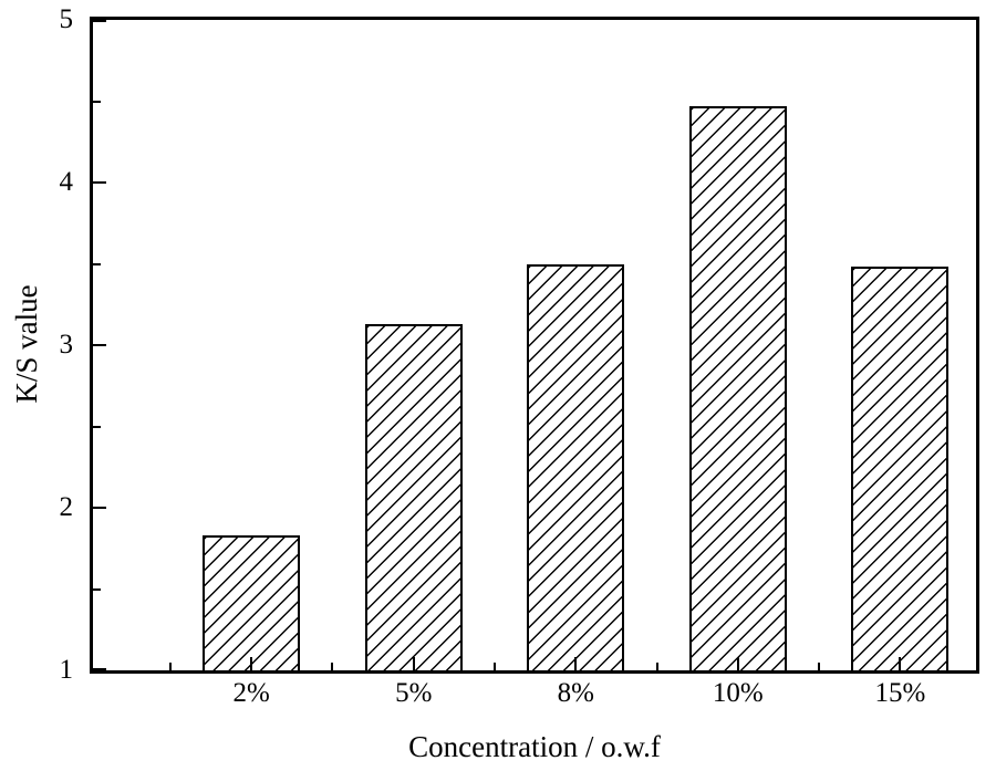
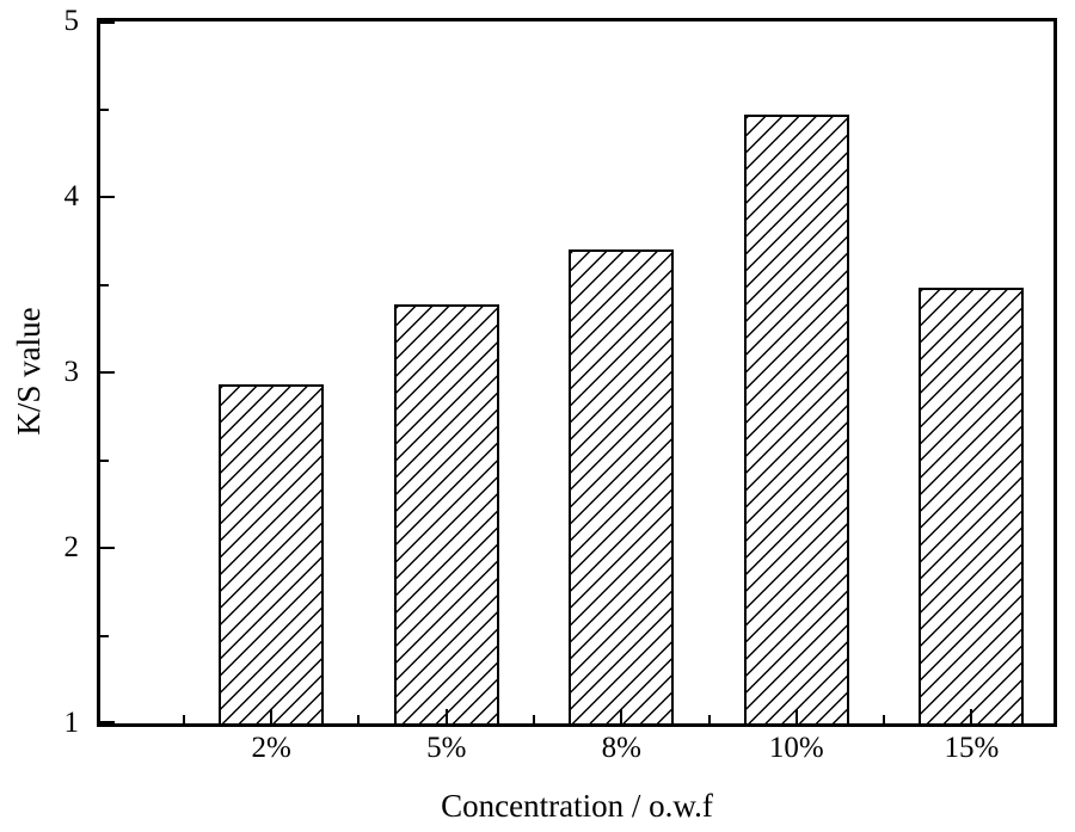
2%: 1.83 -> 2.93
5%: 3.13 -> 3.39
8%: 3.50 -> 3.70
